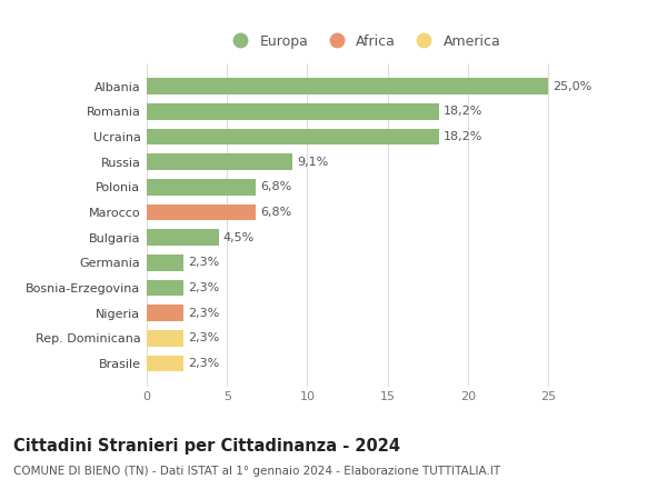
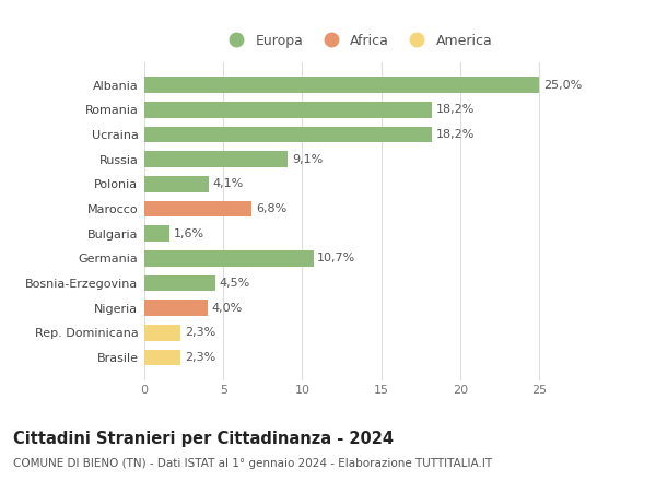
Polonia: 6,8% -> 4,1%
Bulgaria: 4,5% -> 1,6%
Germania: 2,3% -> 10,7%
Bosnia-Erzegovina: 2,3% -> 4,5%
Nigeria: 2,3% -> 4,0%
